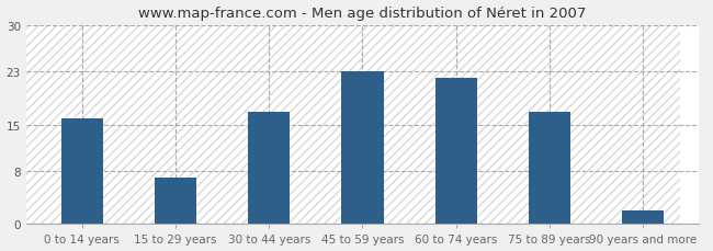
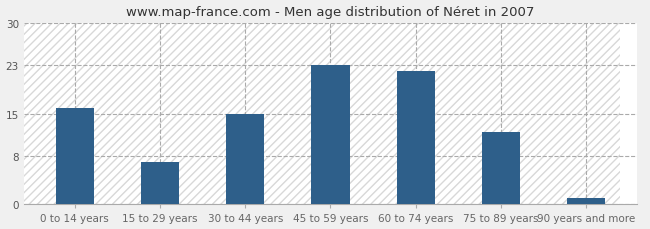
30 to 44 years: 17 -> 15
75 to 89 years: 17 -> 12
90 years and more: 2 -> 1
